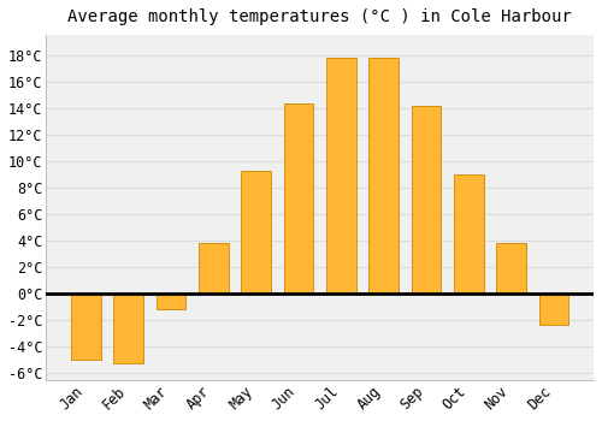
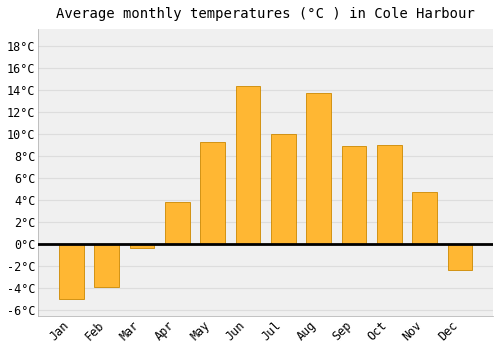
Feb: -5.2°C -> -3.9°C
Mar: -1.2°C -> -0.3°C
Jul: 17.8°C -> 10.0°C
Aug: 17.8°C -> 13.7°C
Sep: 14.2°C -> 8.9°C
Nov: 3.8°C -> 4.7°C
